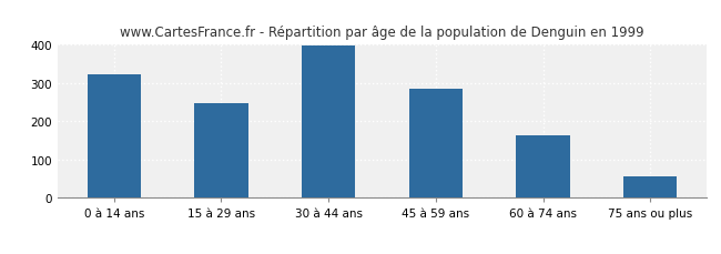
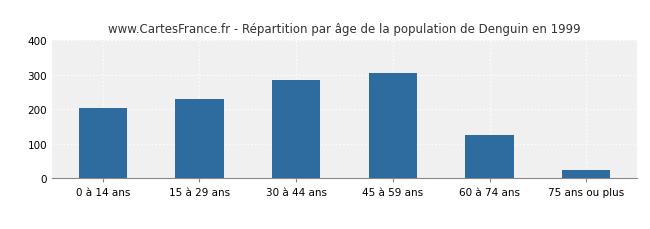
0 à 14 ans: 322 -> 205
15 à 29 ans: 247 -> 230
30 à 44 ans: 398 -> 285
45 à 59 ans: 284 -> 305
60 à 74 ans: 163 -> 125
75 ans ou plus: 57 -> 25
